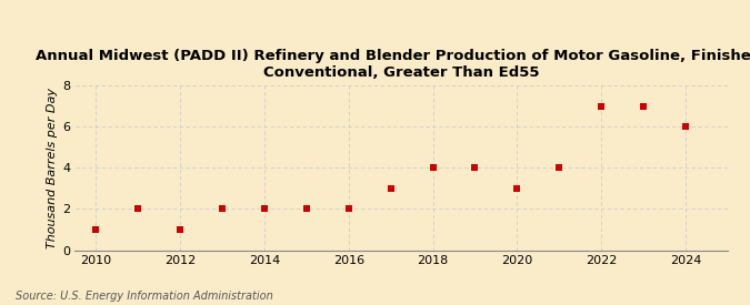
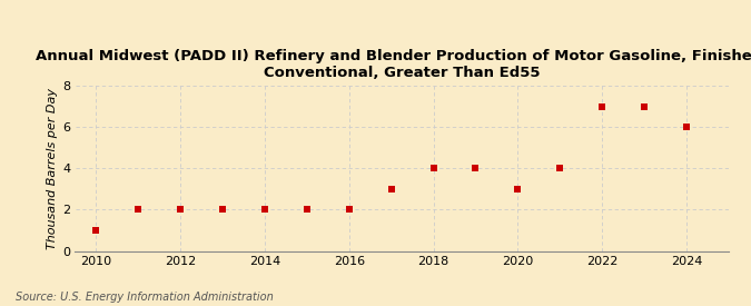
2012: 1 -> 2
